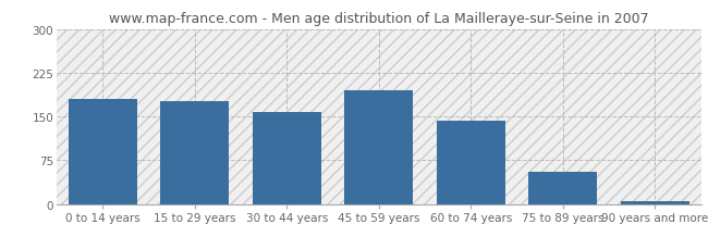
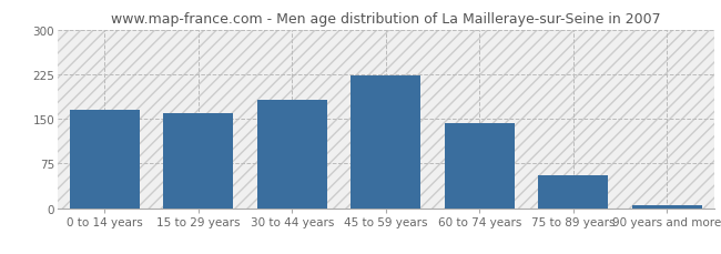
0 to 14 years: 180 -> 165
15 to 29 years: 176 -> 160
30 to 44 years: 158 -> 182
45 to 59 years: 194 -> 222
